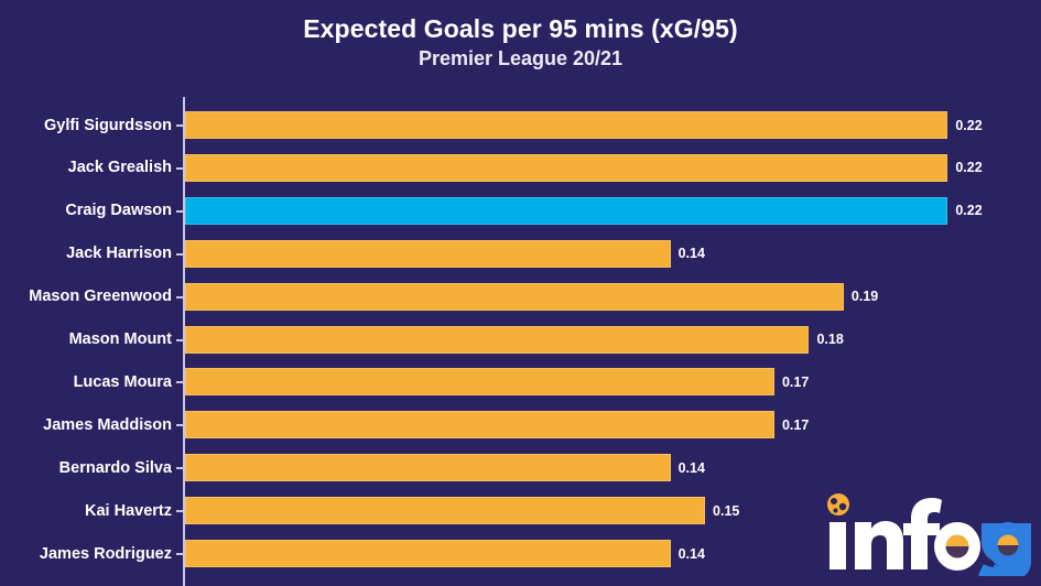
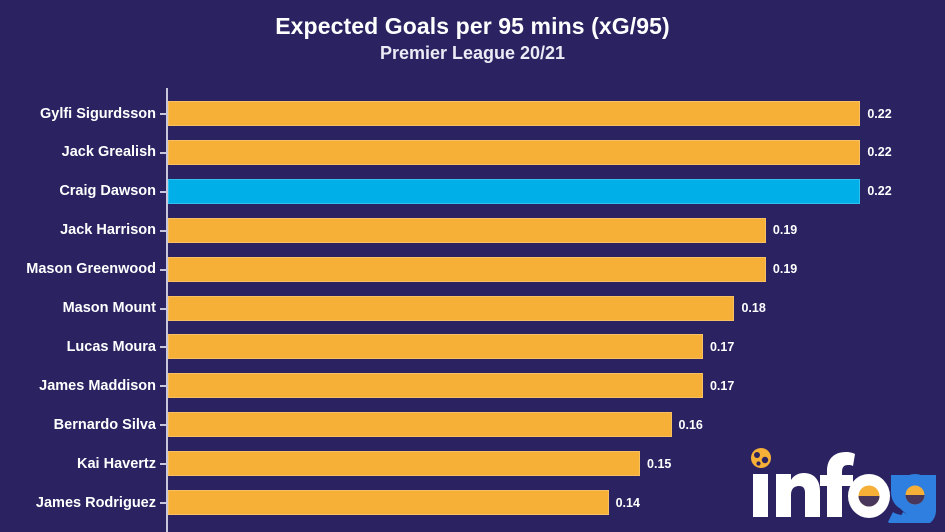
Jack Harrison: 0.14 -> 0.19
Bernardo Silva: 0.14 -> 0.16
